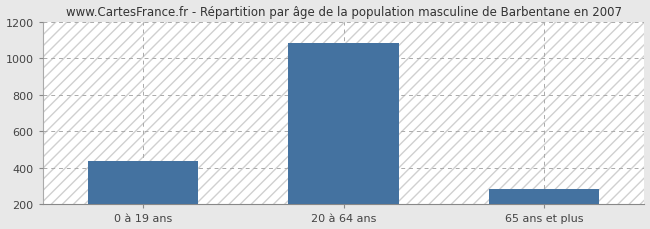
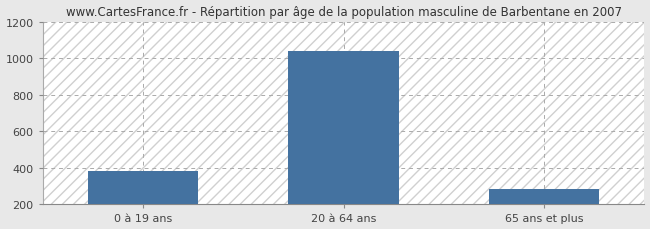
0 à 19 ans: 440 -> 380
20 à 64 ans: 1080 -> 1040
